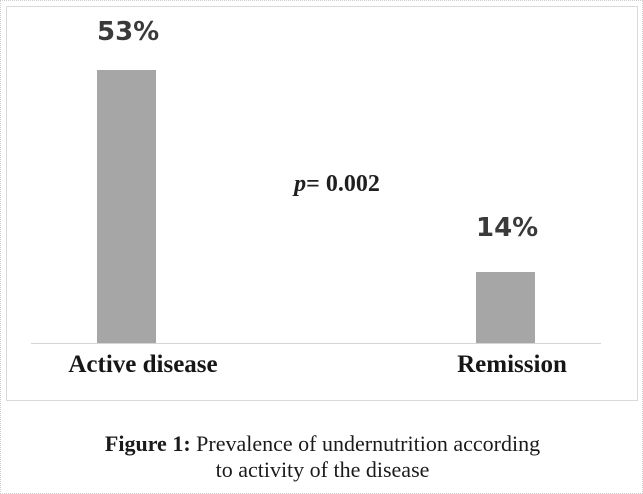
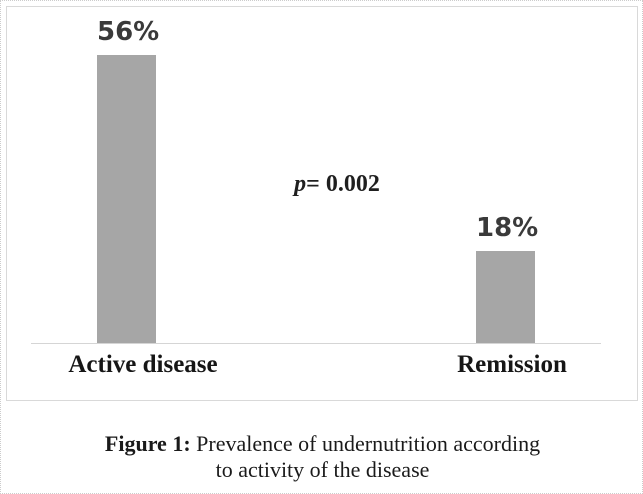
Active disease: 53% -> 56%
Remission: 14% -> 18%
